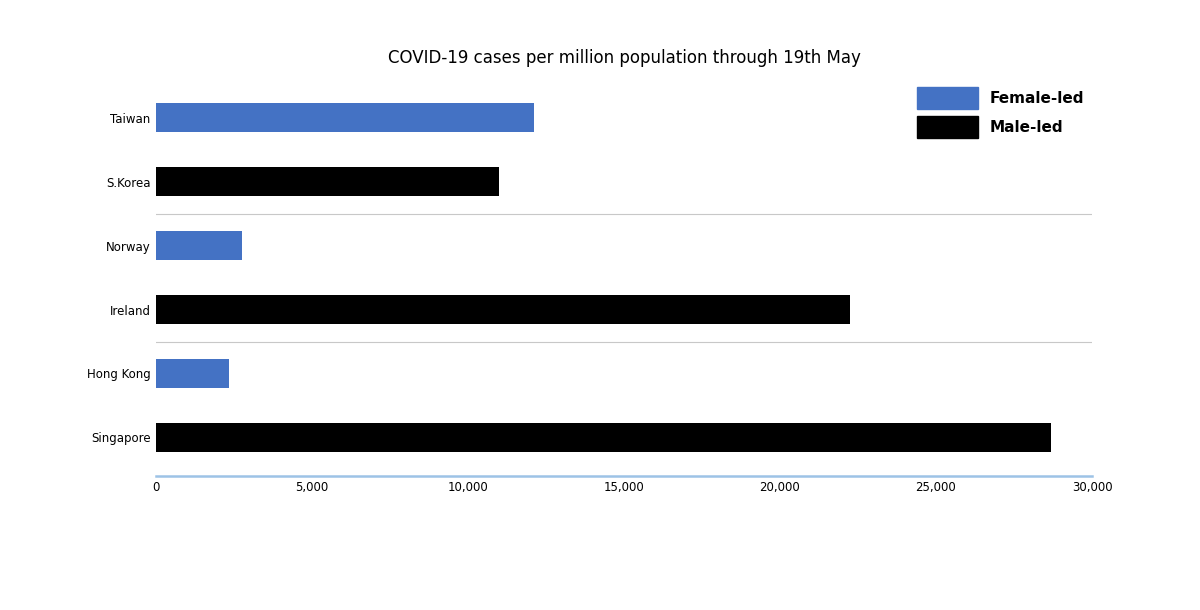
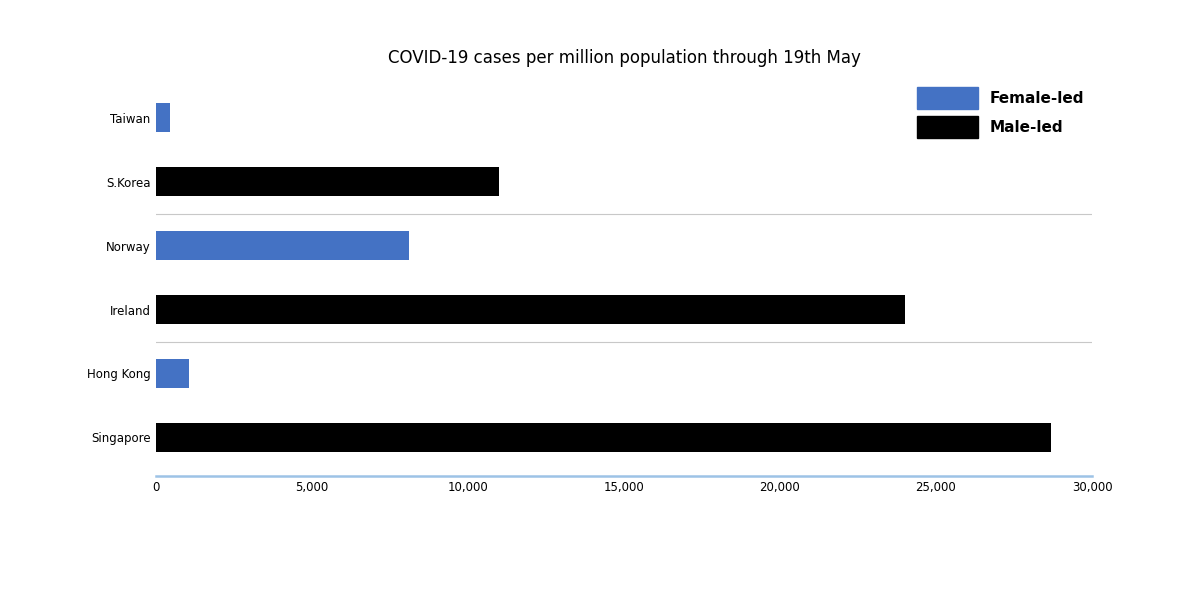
Taiwan: 12,100 -> 440
Norway: 2,750 -> 8,100
Ireland: 22,250 -> 24,000
Hong Kong: 2,350 -> 1,050
